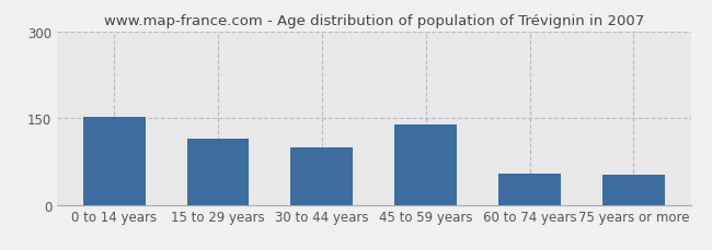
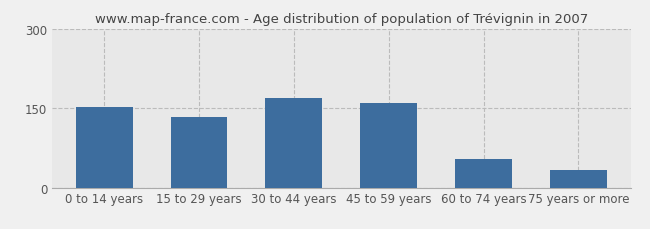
15 to 29 years: 114 -> 133
30 to 44 years: 100 -> 169
45 to 59 years: 140 -> 160
75 years or more: 52 -> 33
